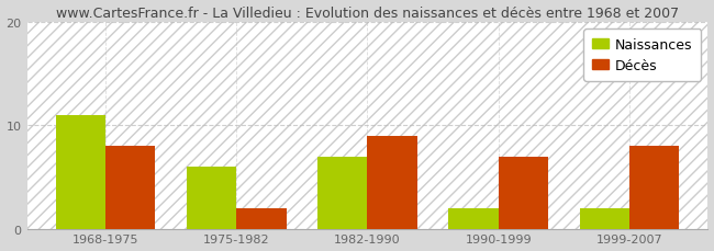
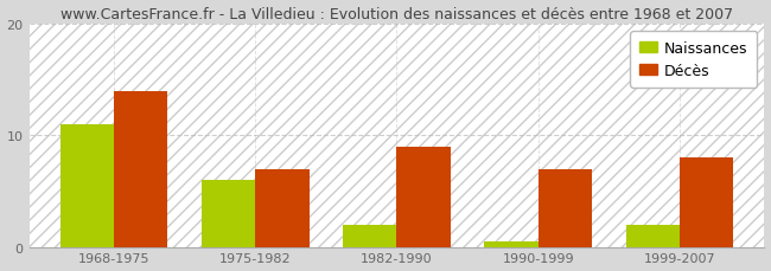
Décès/1968-1975: 8 -> 14
Décès/1975-1982: 2 -> 7
Naissances/1982-1990: 7.0 -> 2.0
Naissances/1990-1999: 2.0 -> 0.5
